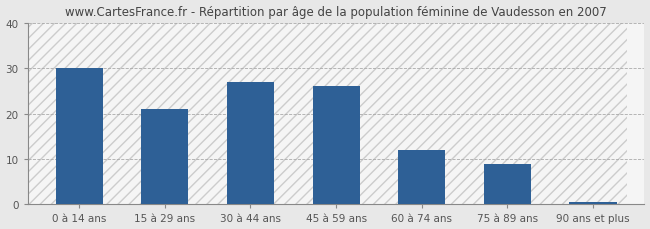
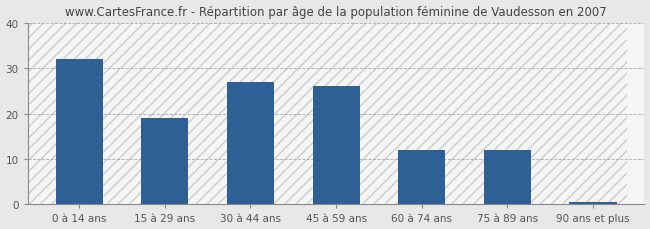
0 à 14 ans: 30.0 -> 32.0
15 à 29 ans: 21.0 -> 19.0
75 à 89 ans: 9.0 -> 12.0
